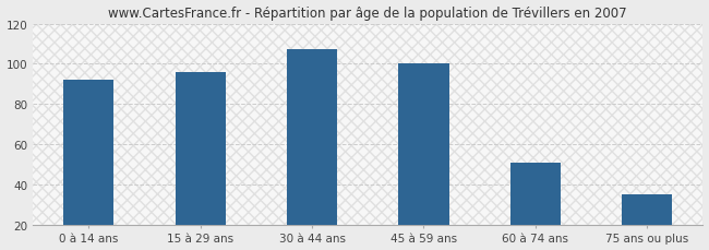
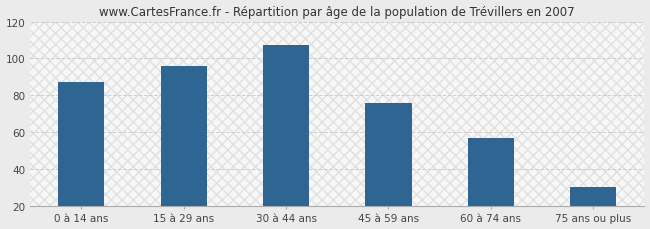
0 à 14 ans: 92 -> 87
45 à 59 ans: 100 -> 76
60 à 74 ans: 51 -> 57
75 ans ou plus: 35 -> 30
